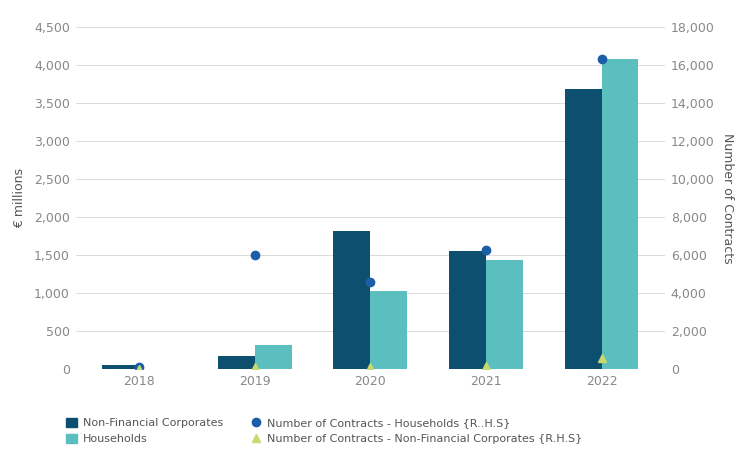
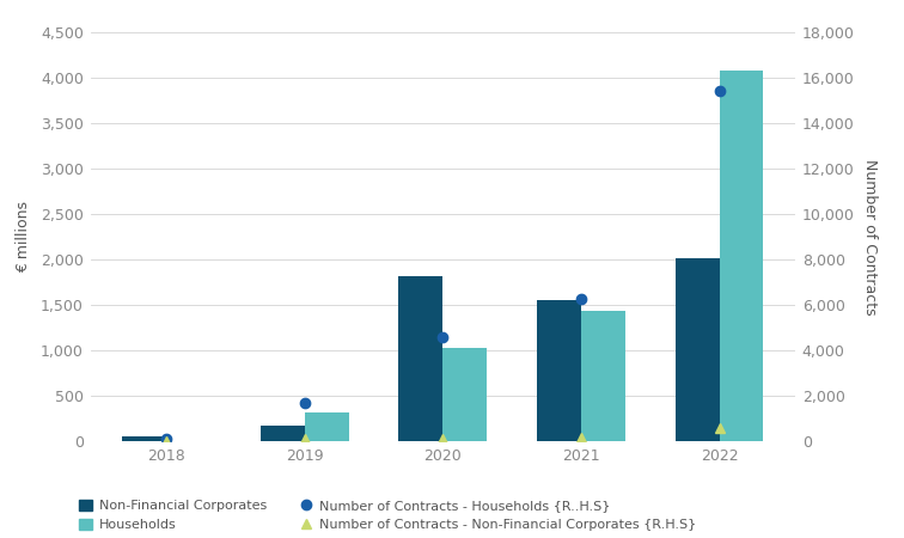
Number of Contracts - Households {R..H.S}/2019: 6,000 -> 1,700
Non-Financial Corporates/2022: 3,680 -> 2,010
Number of Contracts - Households {R..H.S}/2022: 16,300 -> 15,400
